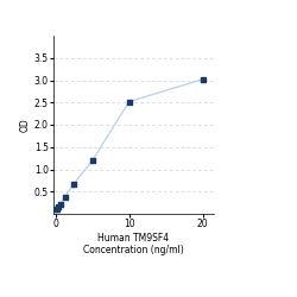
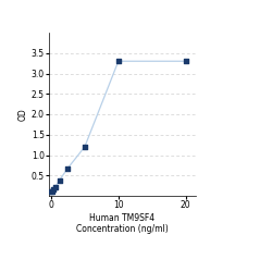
10: 2.52 -> 3.30
20: 3.02 -> 3.30
